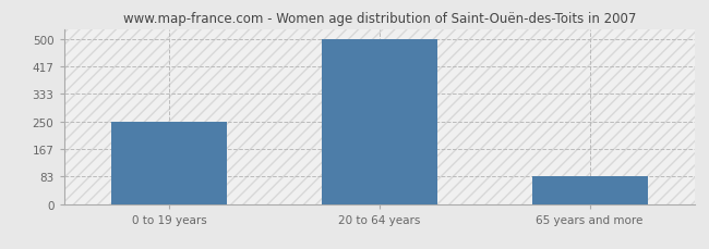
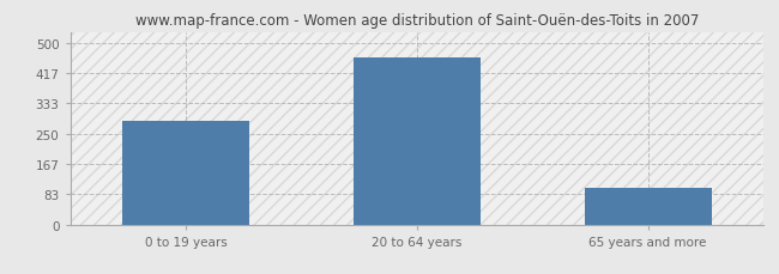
0 to 19 years: 250 -> 285
20 to 64 years: 500 -> 460
65 years and more: 83 -> 100
